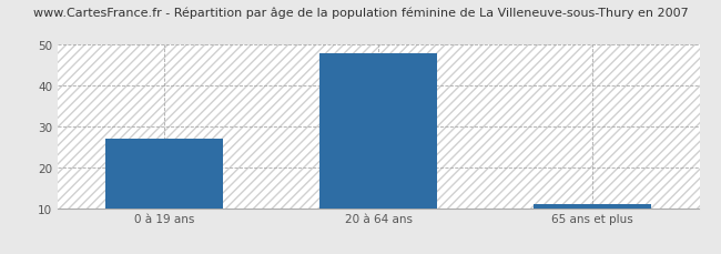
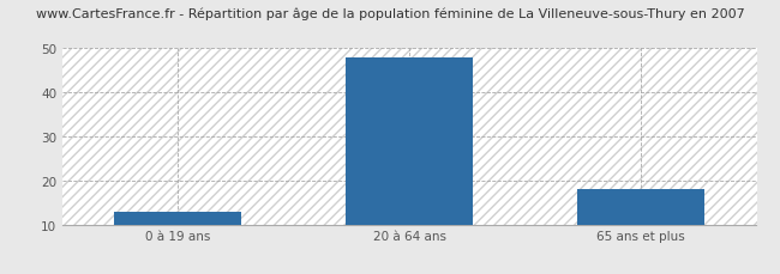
0 à 19 ans: 27 -> 13
65 ans et plus: 11 -> 18
